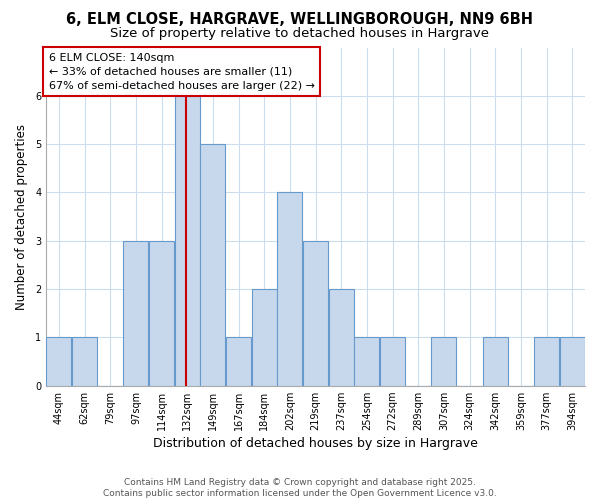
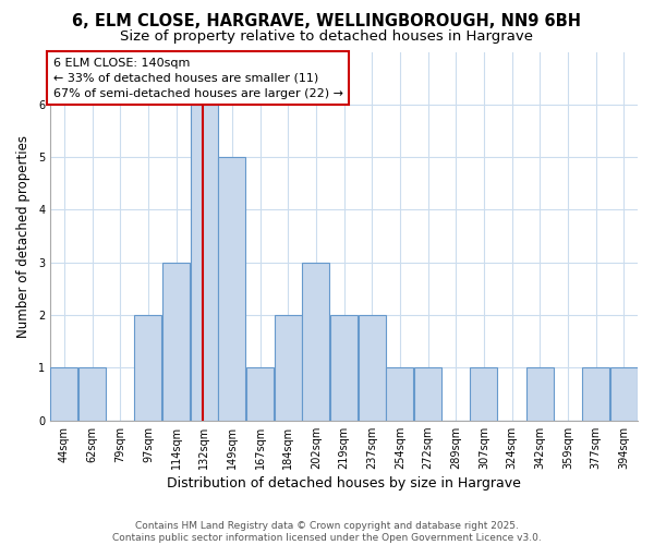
97sqm: 3 -> 2
202sqm: 4 -> 3
219sqm: 3 -> 2
